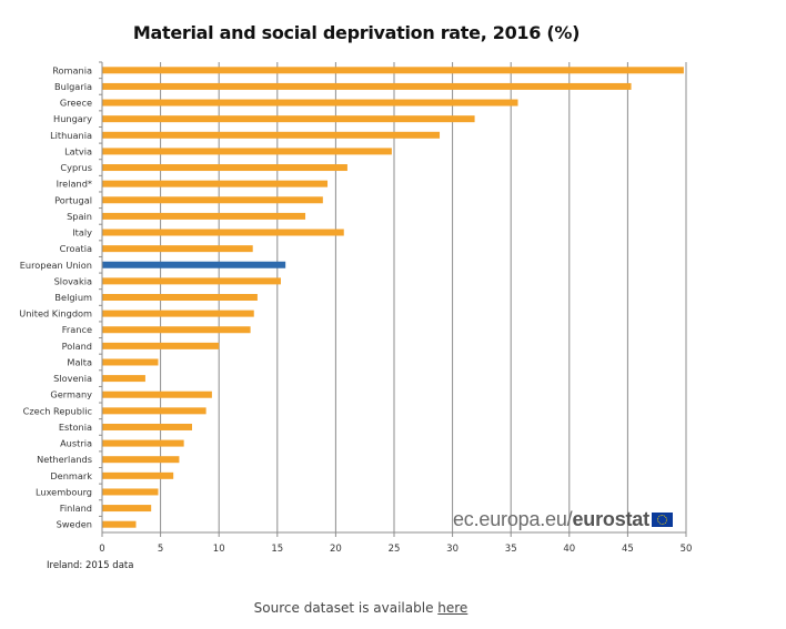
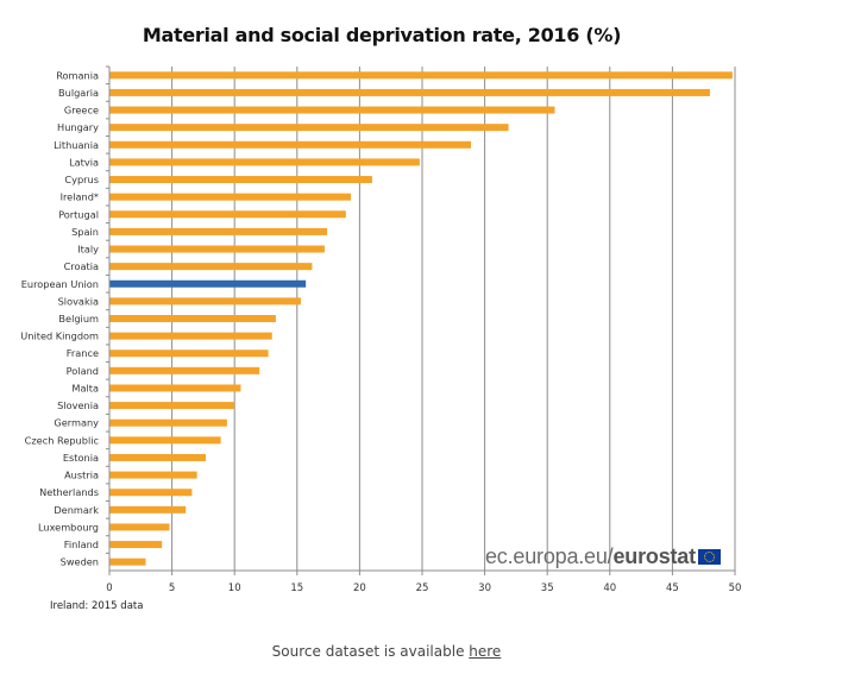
Bulgaria: 45.3 -> 48.0
Italy: 20.7 -> 17.2
Croatia: 12.9 -> 16.2
Poland: 10.0 -> 12.0
Malta: 4.8 -> 10.5
Slovenia: 3.7 -> 10.0
